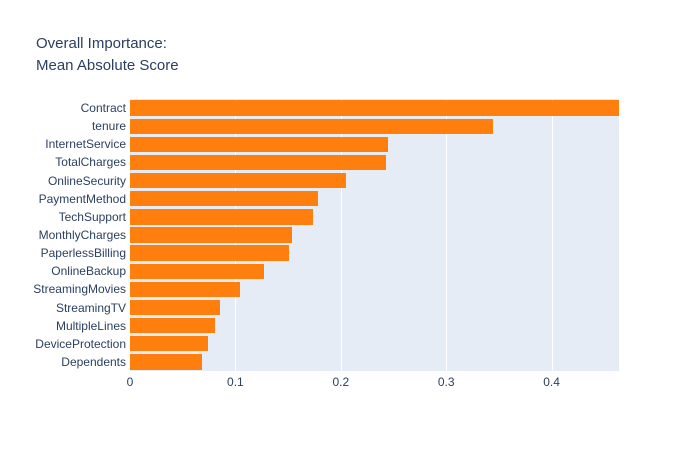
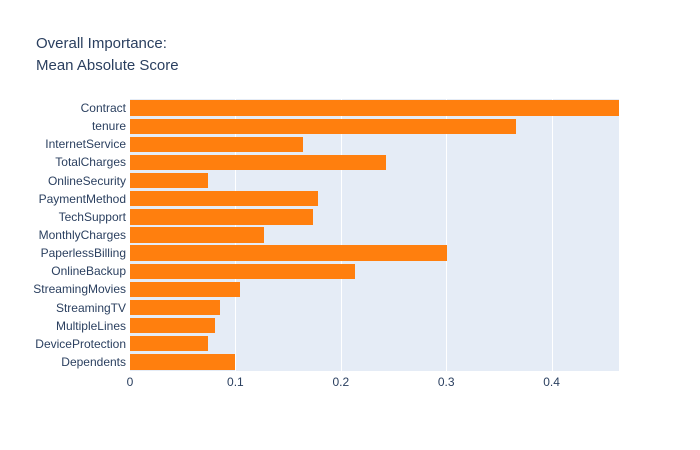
tenure: 0.344 -> 0.366
InternetService: 0.245 -> 0.164
OnlineSecurity: 0.205 -> 0.074
MonthlyCharges: 0.154 -> 0.127
PaperlessBilling: 0.151 -> 0.301
OnlineBackup: 0.127 -> 0.213
Dependents: 0.068 -> 0.100
